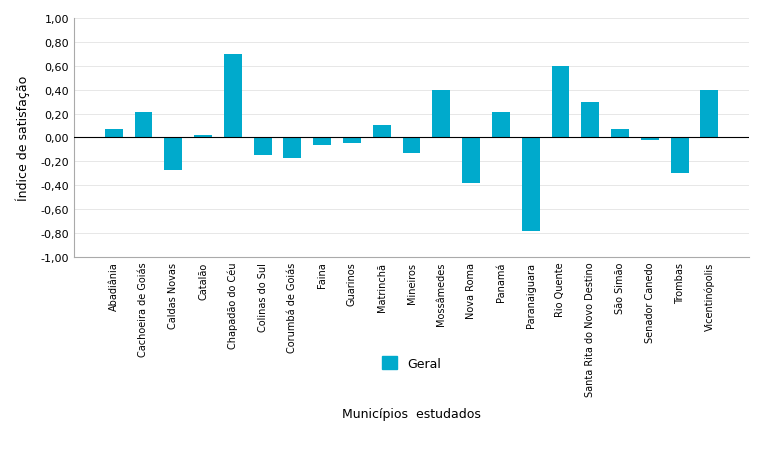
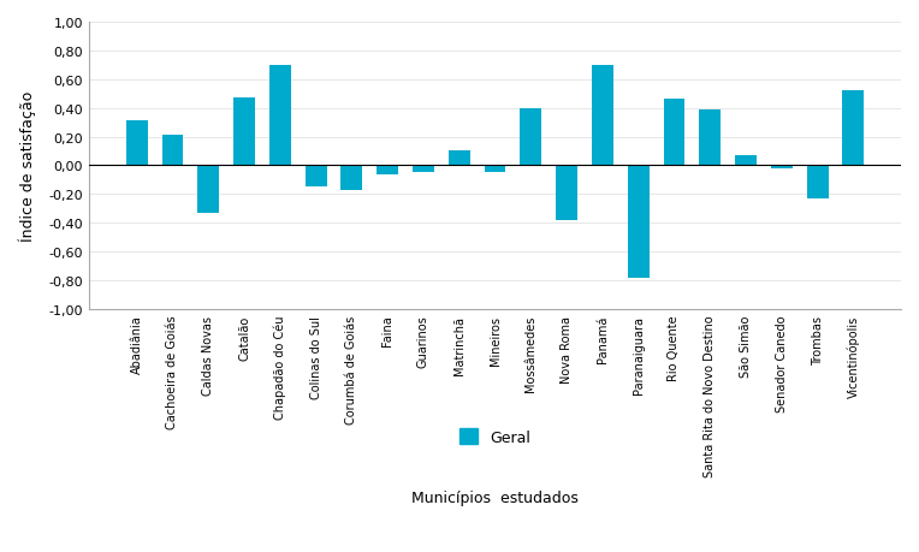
Abadiânia: 0,07 -> 0,31
Caldas Novas: -0,27 -> -0,33
Catalão: 0,02 -> 0,47
Mineiros: -0,13 -> -0,05
Panamá: 0,21 -> 0,70
Rio Quente: 0,60 -> 0,46
Santa Rita do Novo Destino: 0,30 -> 0,39
Trombas: -0,30 -> -0,23
Vicentinópolis: 0,40 -> 0,52
